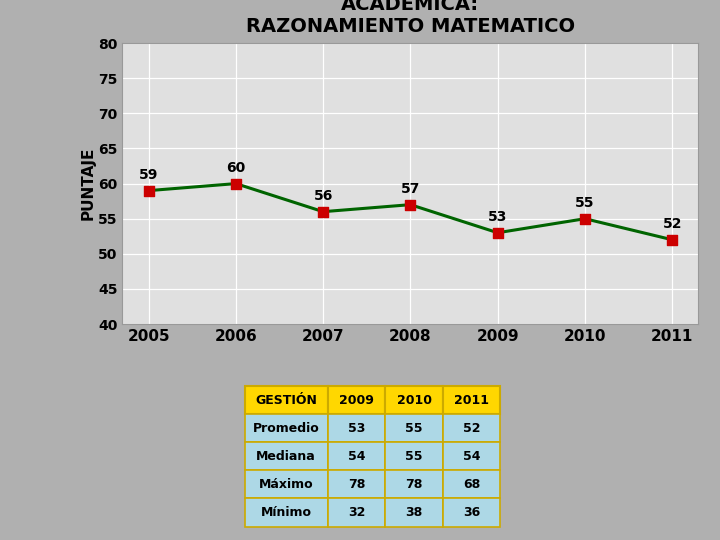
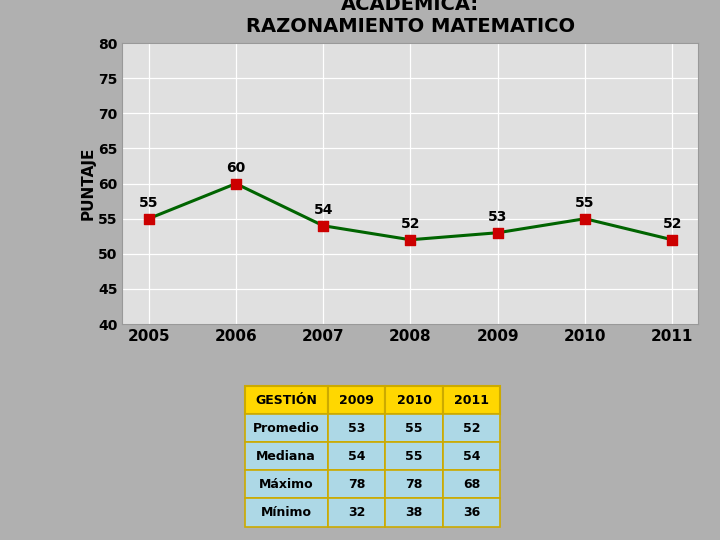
2005: 59 -> 55
2007: 56 -> 54
2008: 57 -> 52
